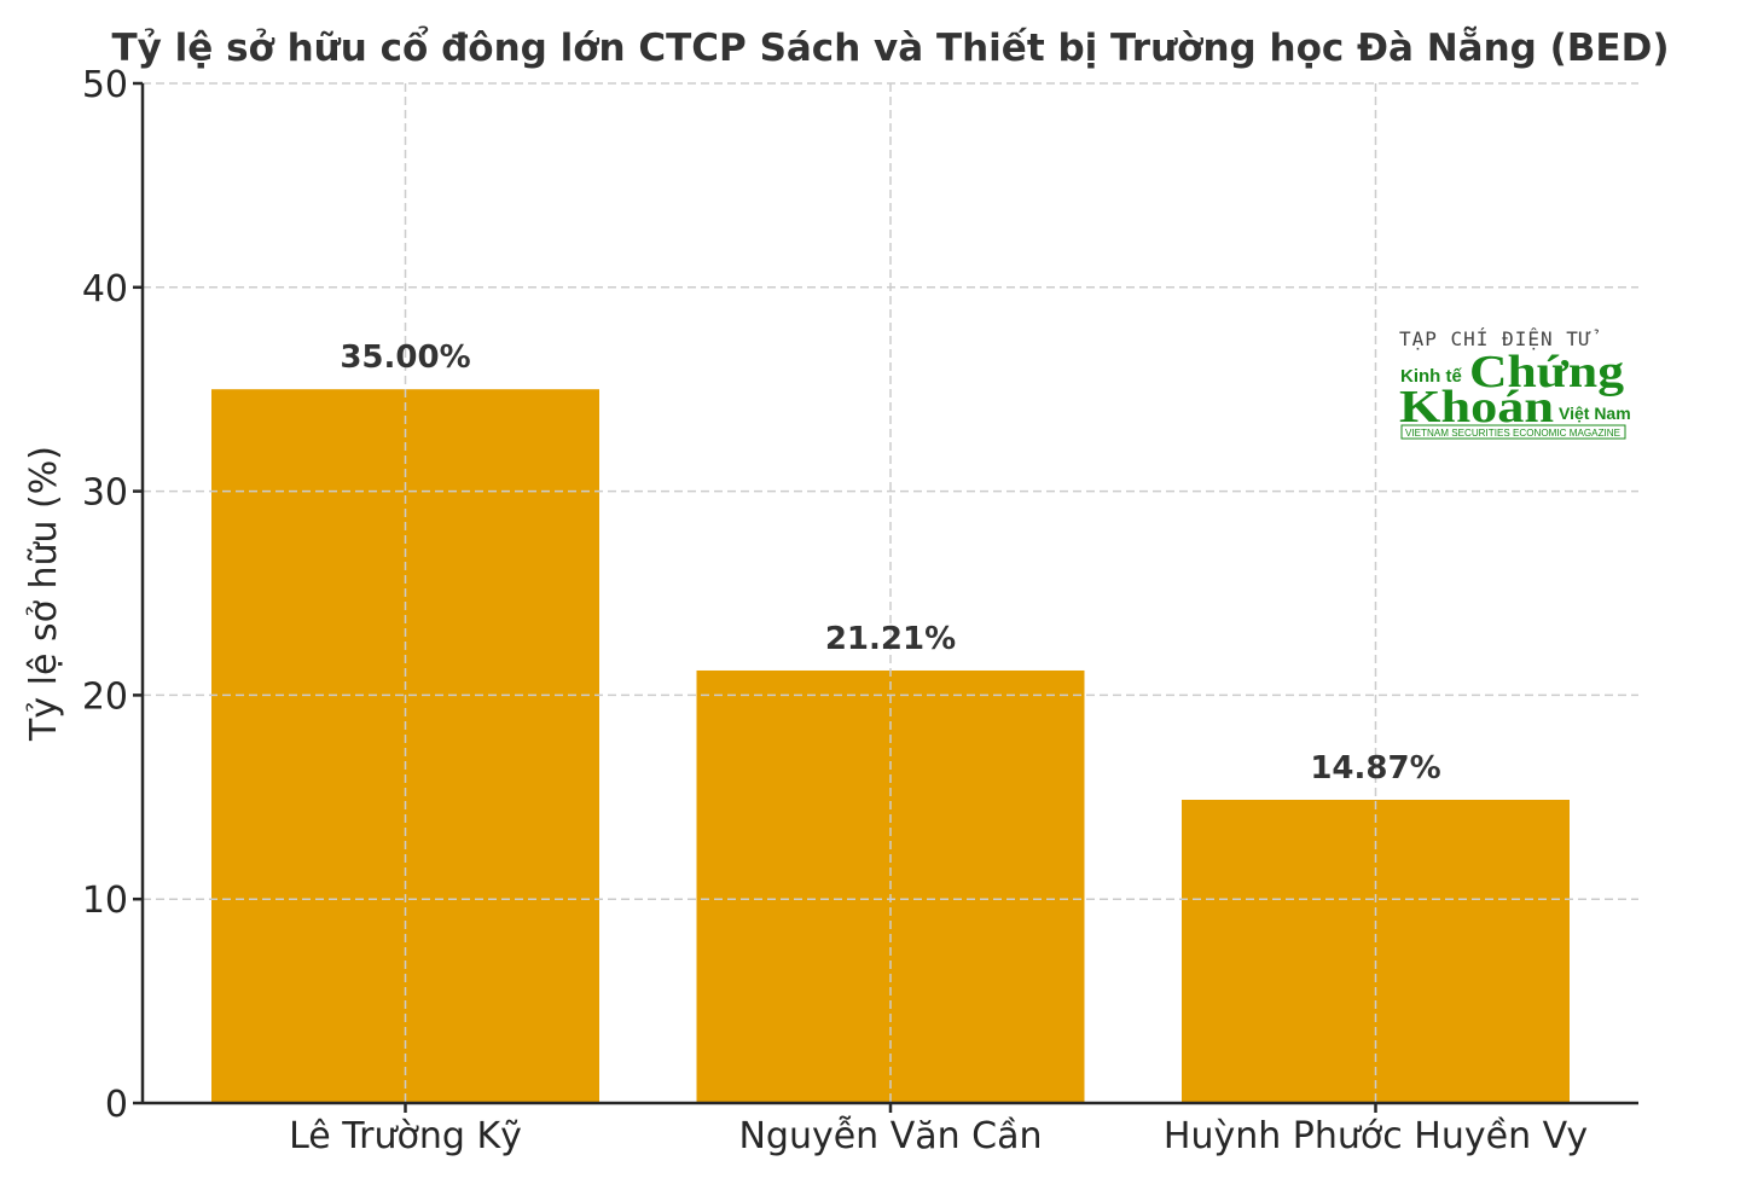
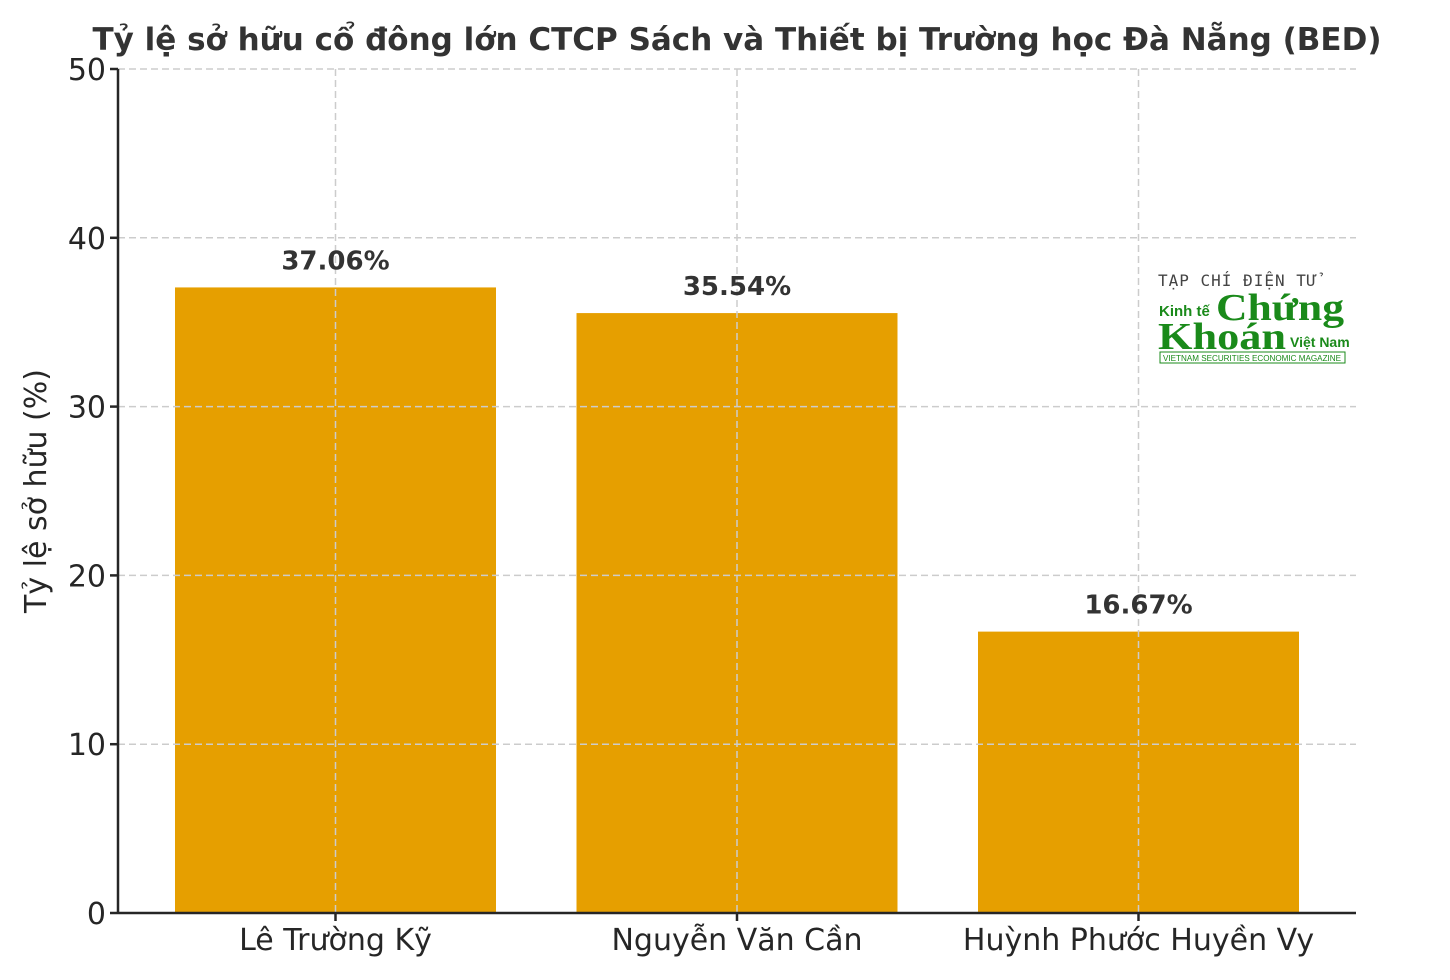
Lê Trường Kỹ: 35.00% -> 37.06%
Nguyễn Văn Cần: 21.21% -> 35.54%
Huỳnh Phước Huyền Vy: 14.87% -> 16.67%
